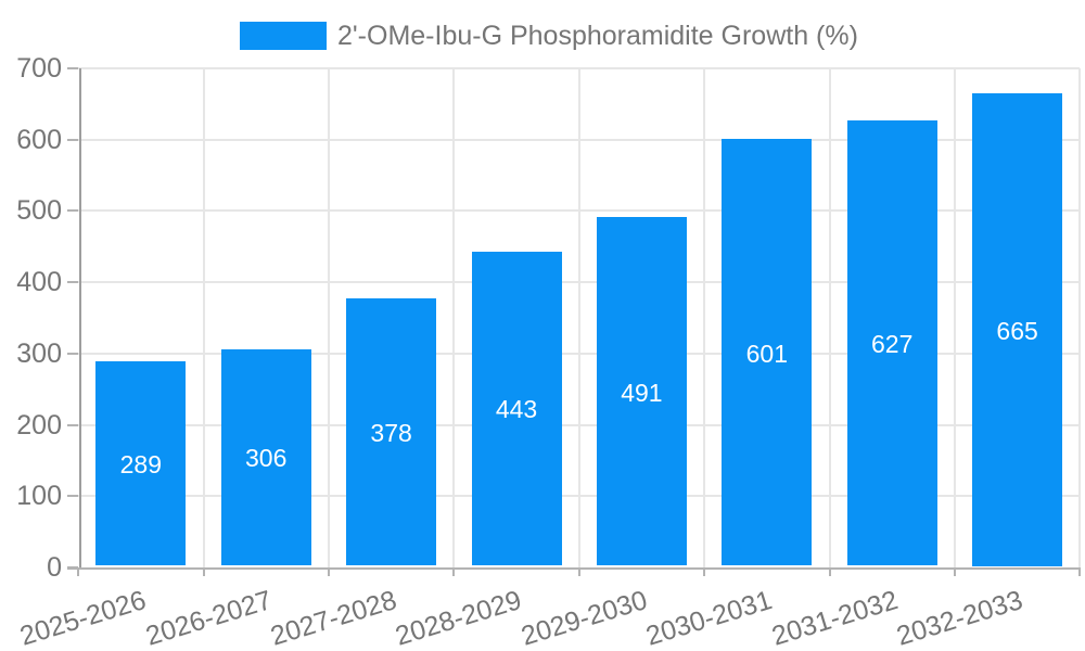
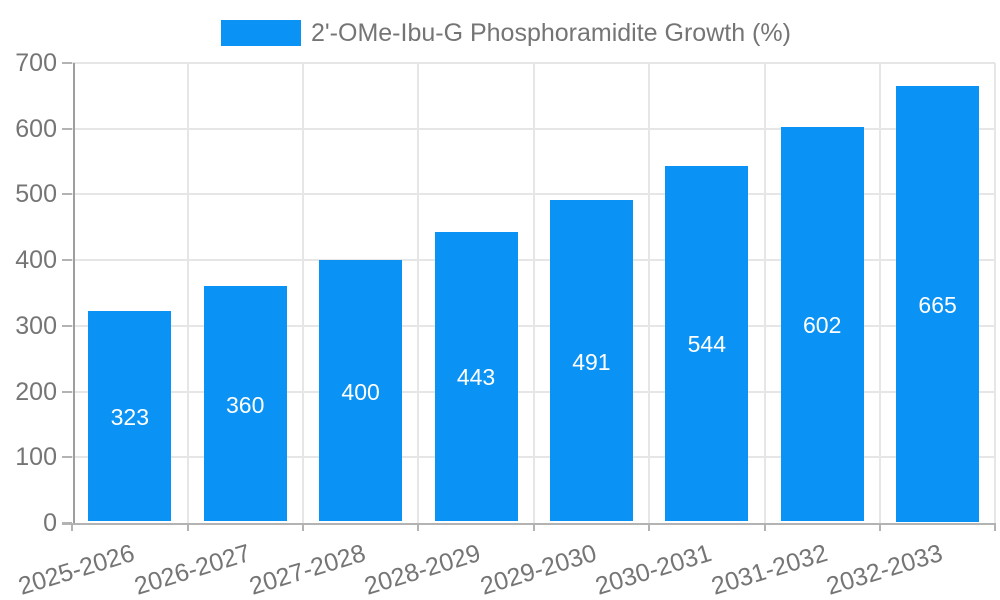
2025-2026: 289 -> 323
2026-2027: 306 -> 360
2027-2028: 378 -> 400
2030-2031: 601 -> 544
2031-2032: 627 -> 602
